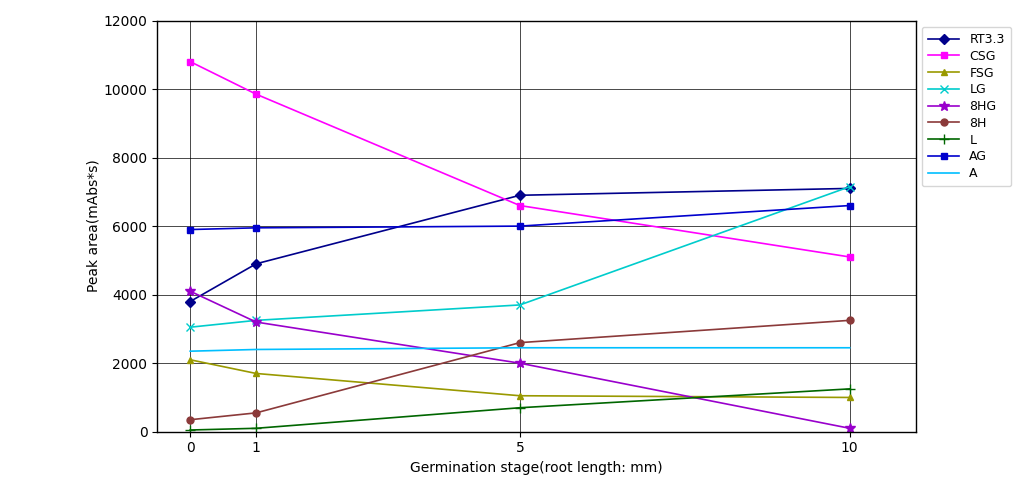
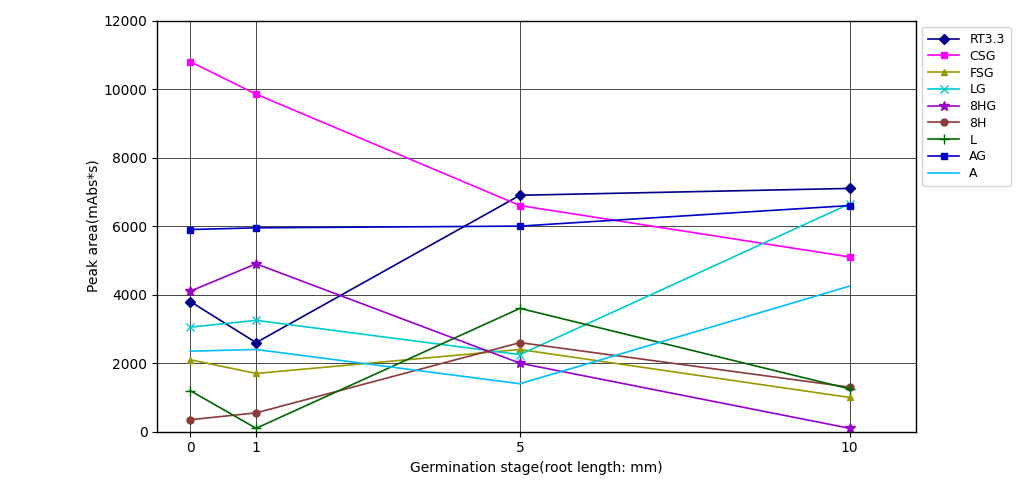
L/0: 50 -> 1200
RT3.3/1: 4900 -> 2600
8HG/1: 3200 -> 4900
FSG/5: 1050 -> 2400
LG/5: 3700 -> 2250
L/5: 700 -> 3600
A/5: 2450 -> 1400
LG/10: 7150 -> 6650
8H/10: 3250 -> 1300
A/10: 2450 -> 4250
